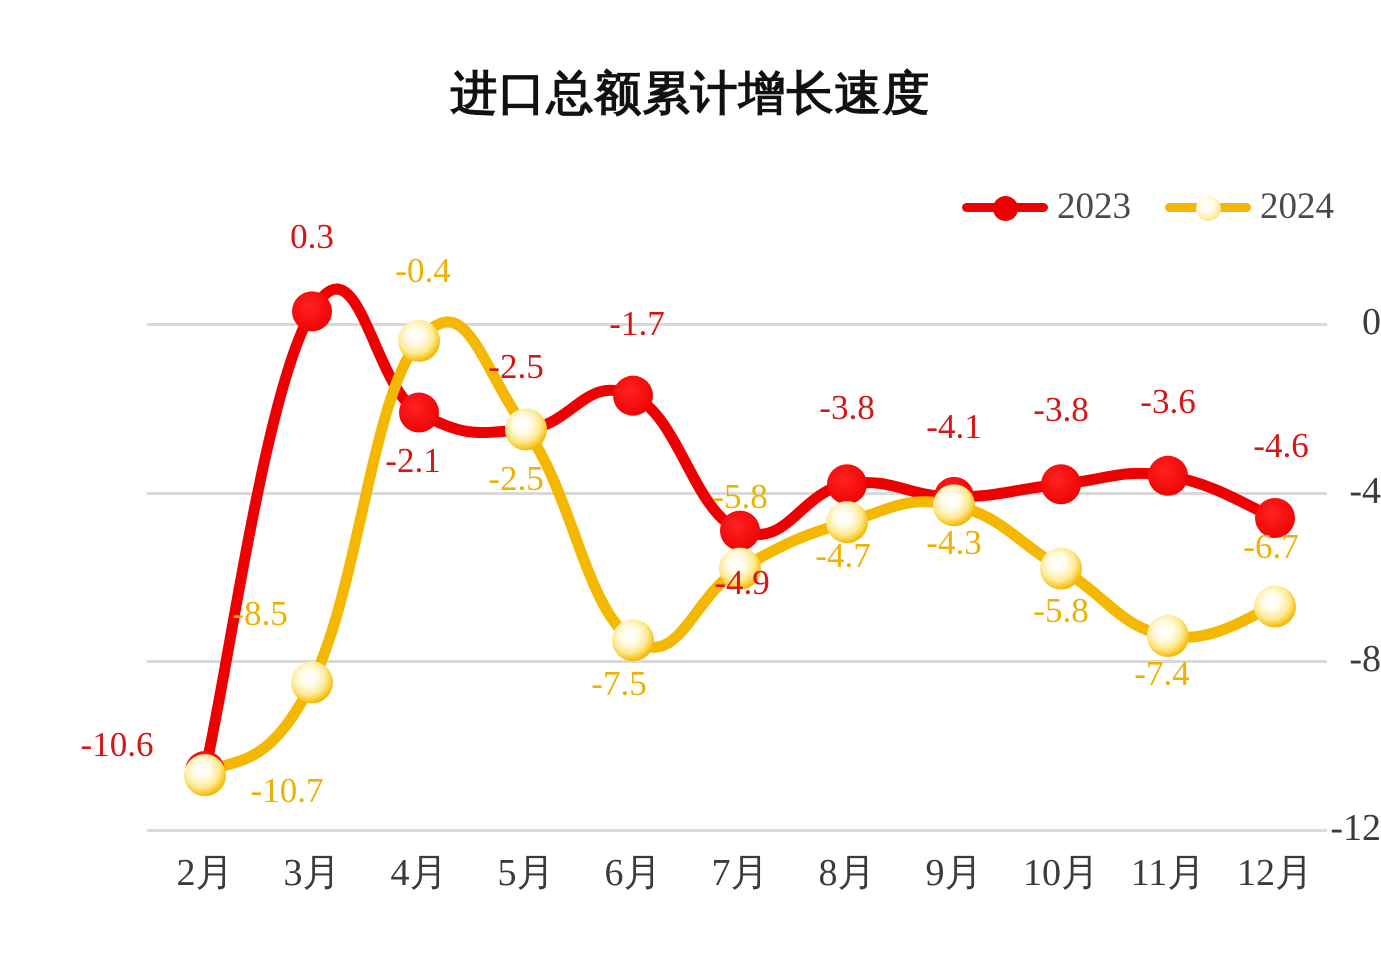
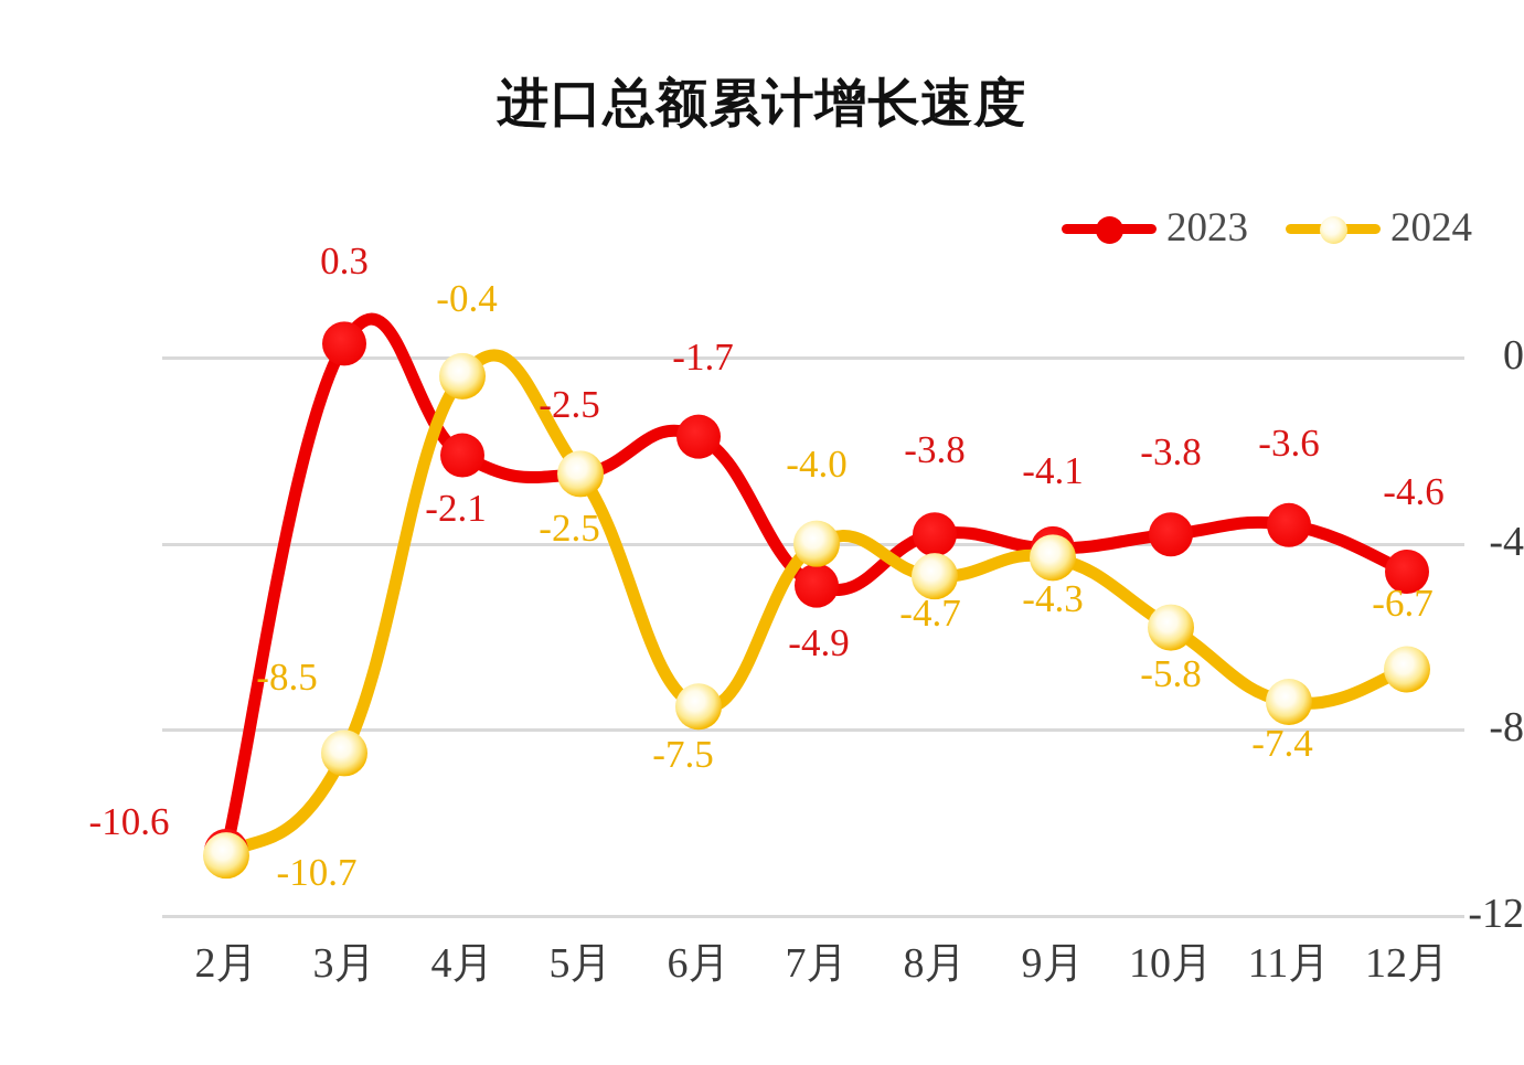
2024/7月: -5.8 -> -4.0
